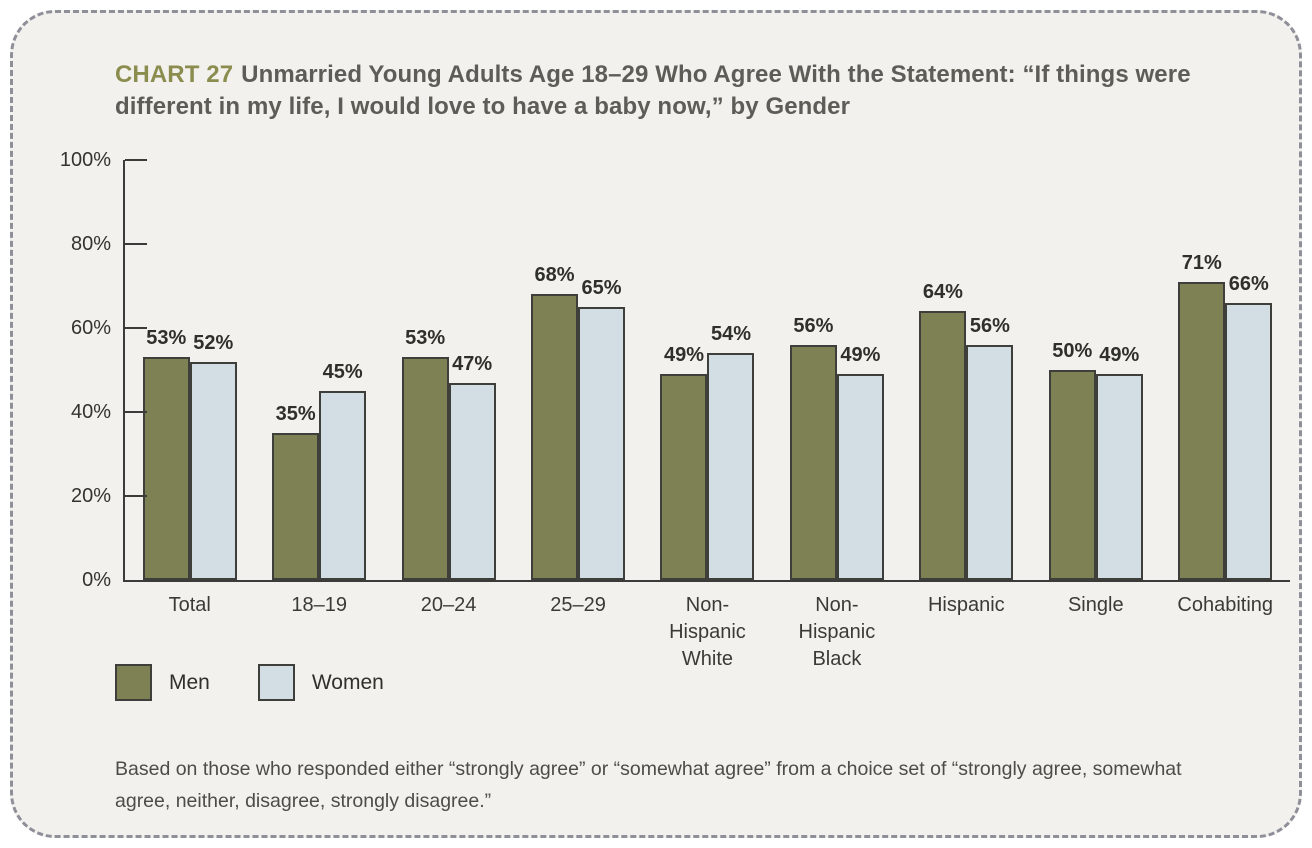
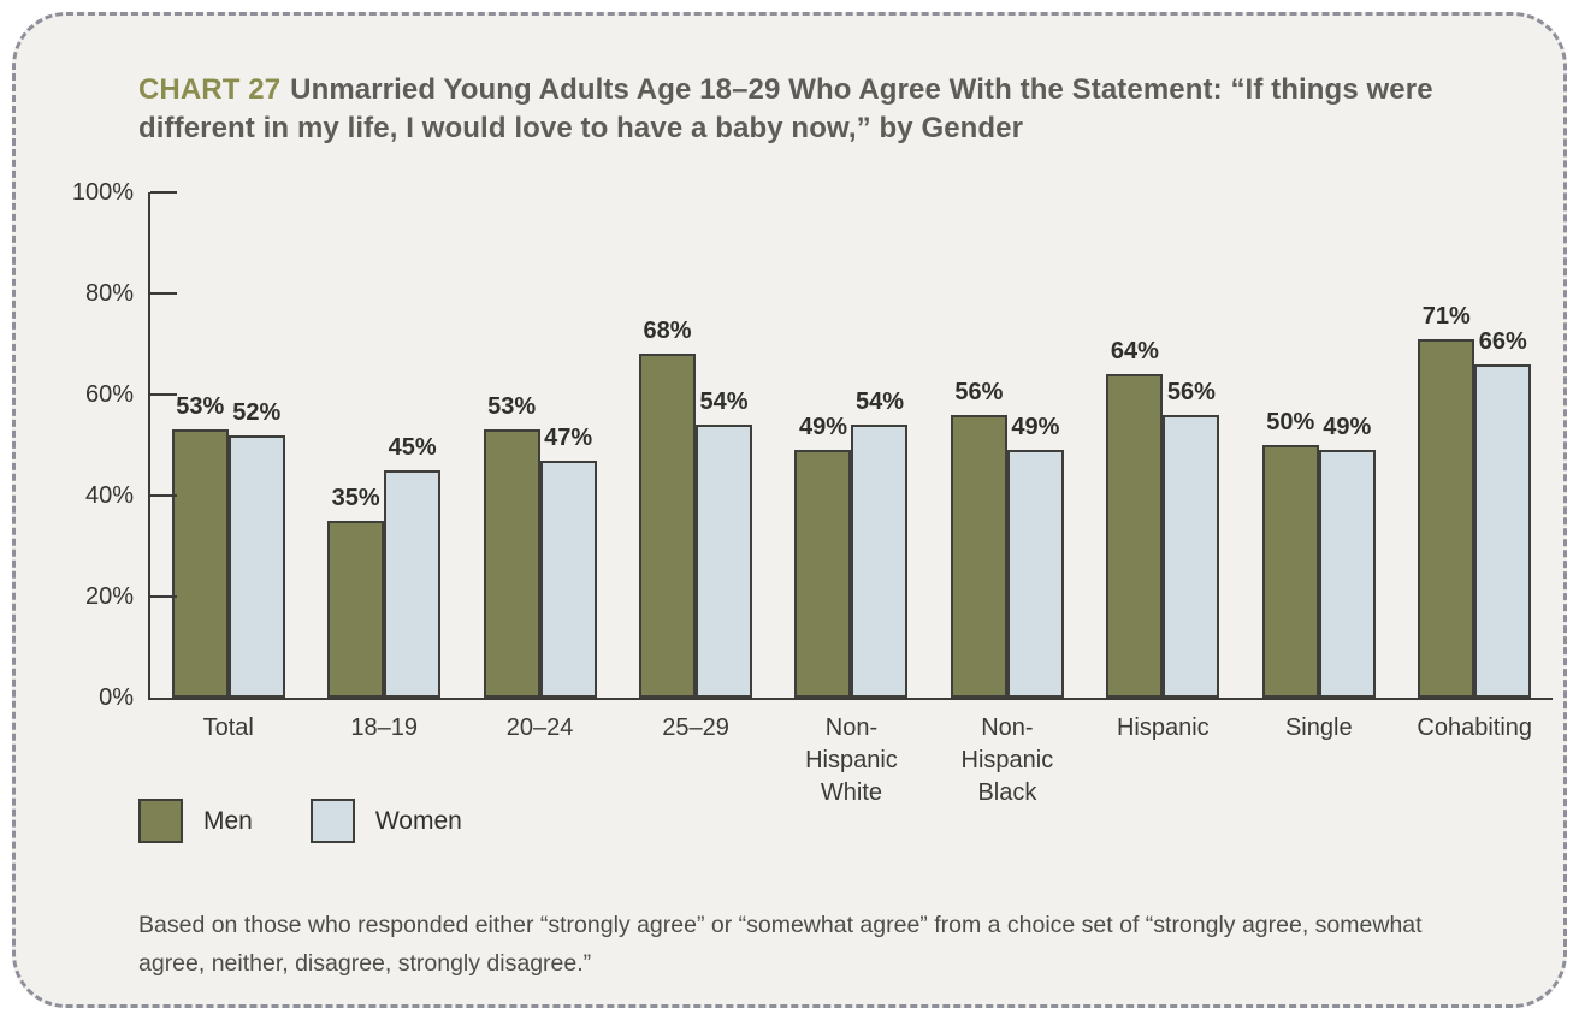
Women/25–29: 65% -> 54%
